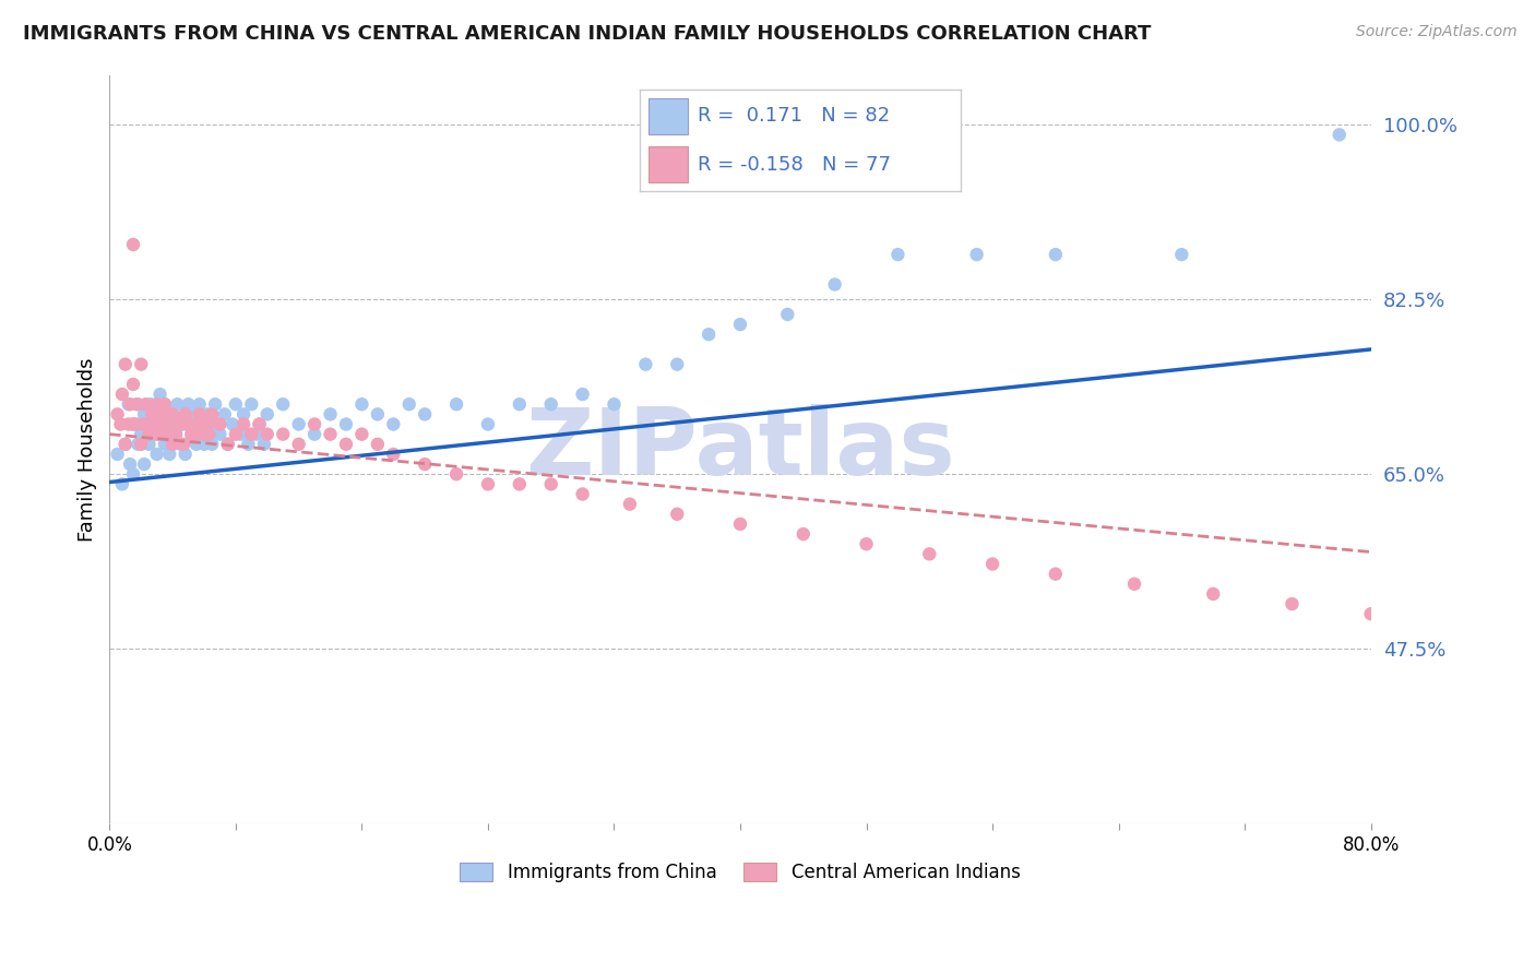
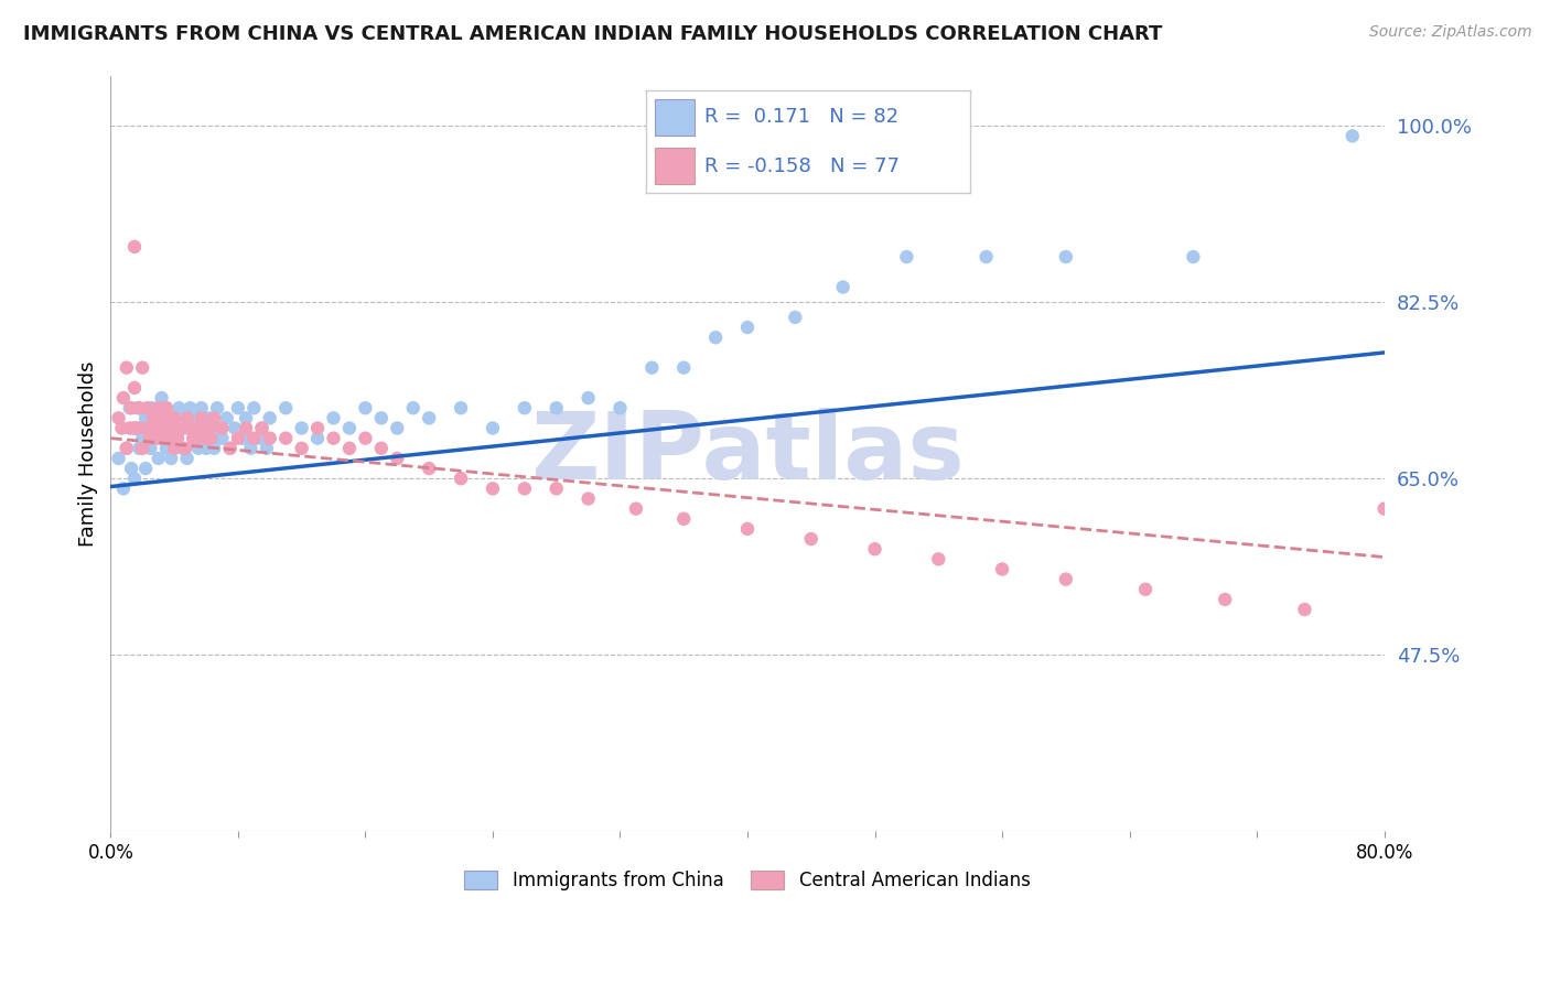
Central American Indians/80.0%: 51% -> 62%
